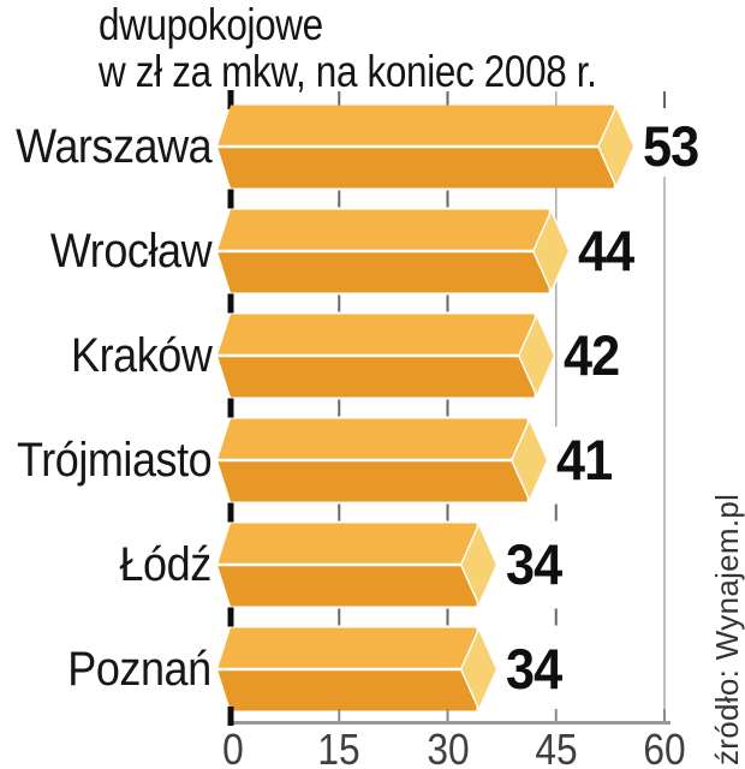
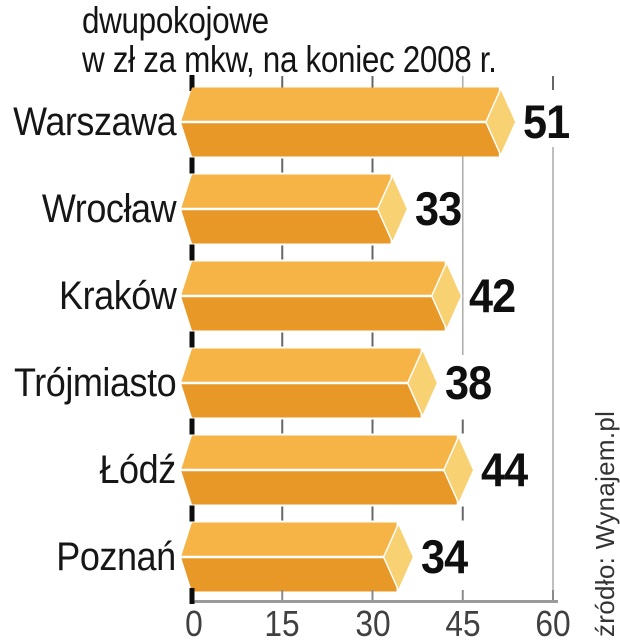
Warszawa: 53 -> 51
Wrocław: 44 -> 33
Trójmiasto: 41 -> 38
Łódź: 34 -> 44
